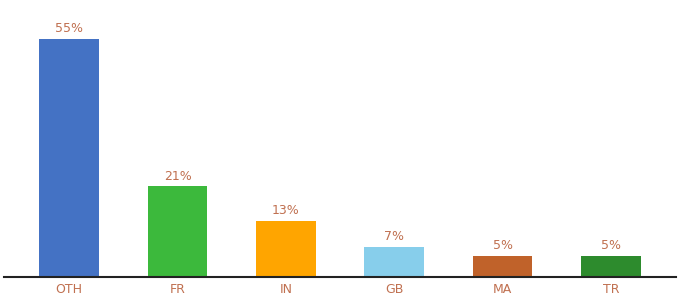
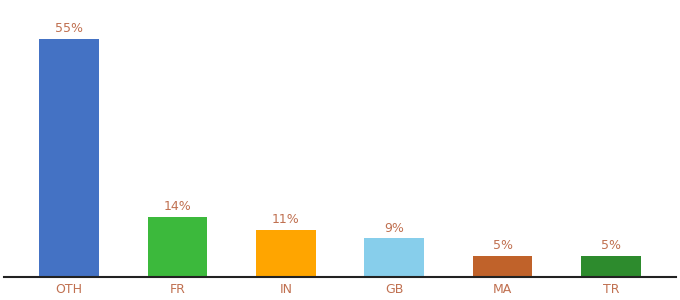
FR: 21% -> 14%
IN: 13% -> 11%
GB: 7% -> 9%
